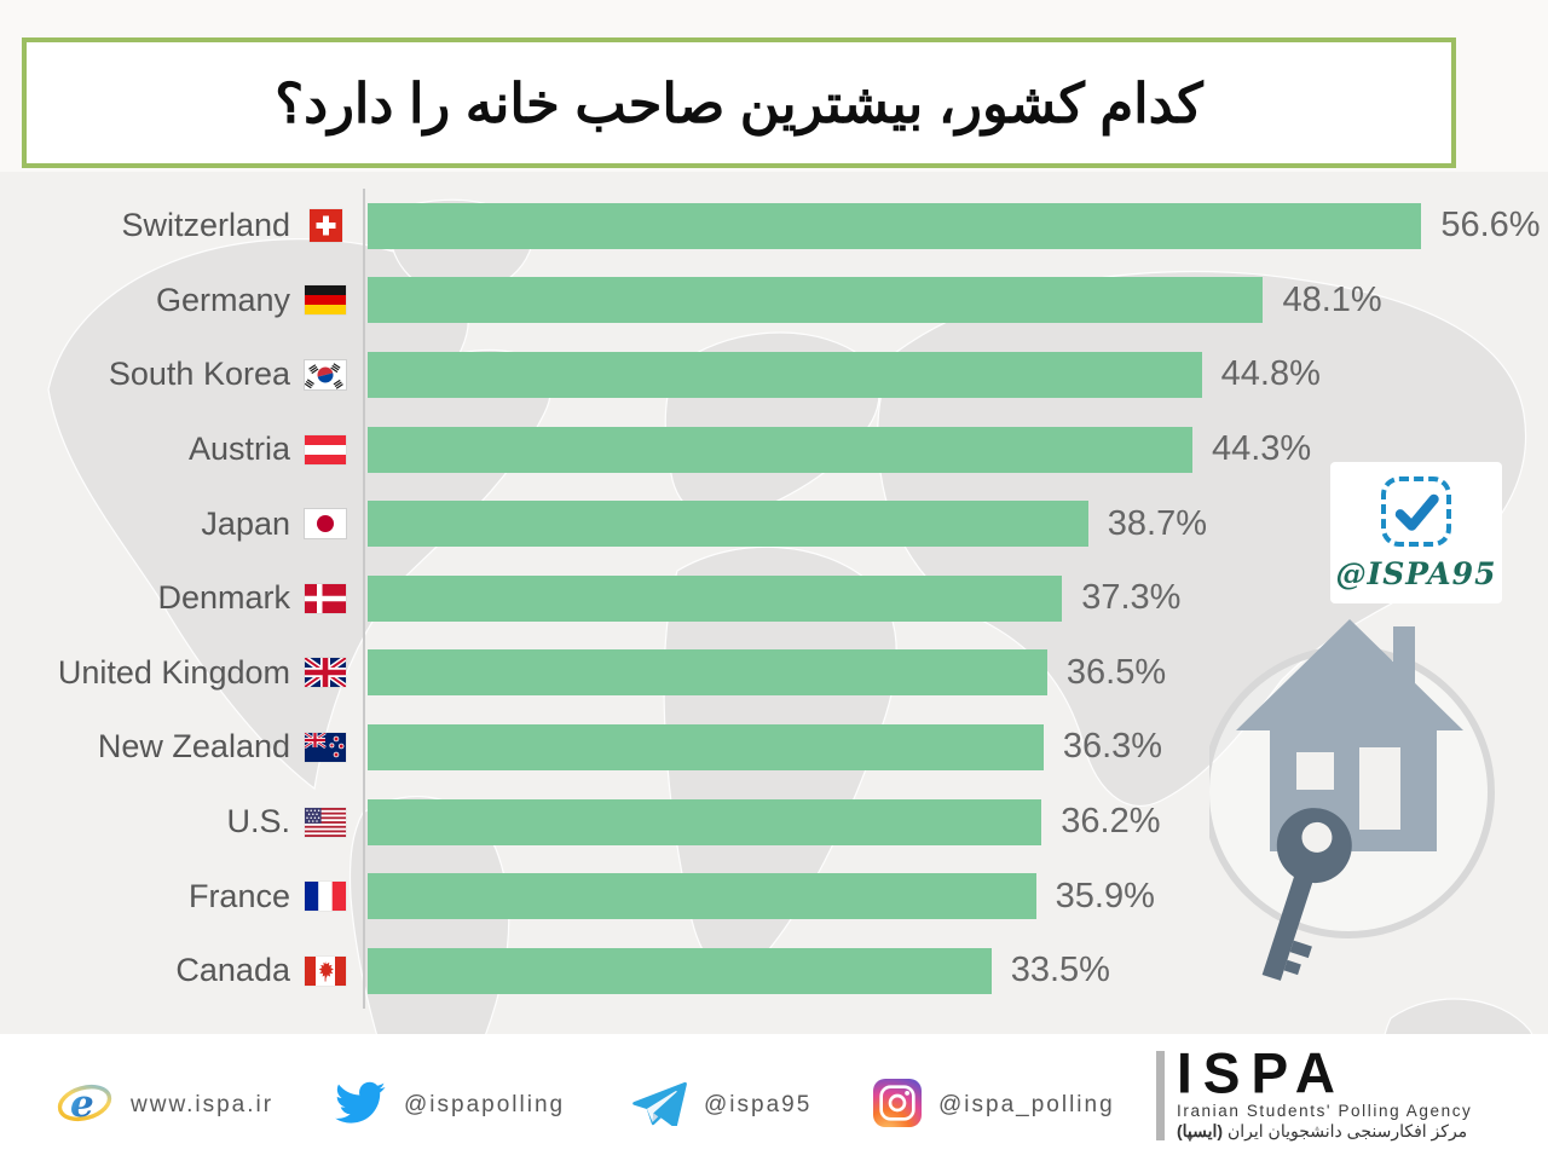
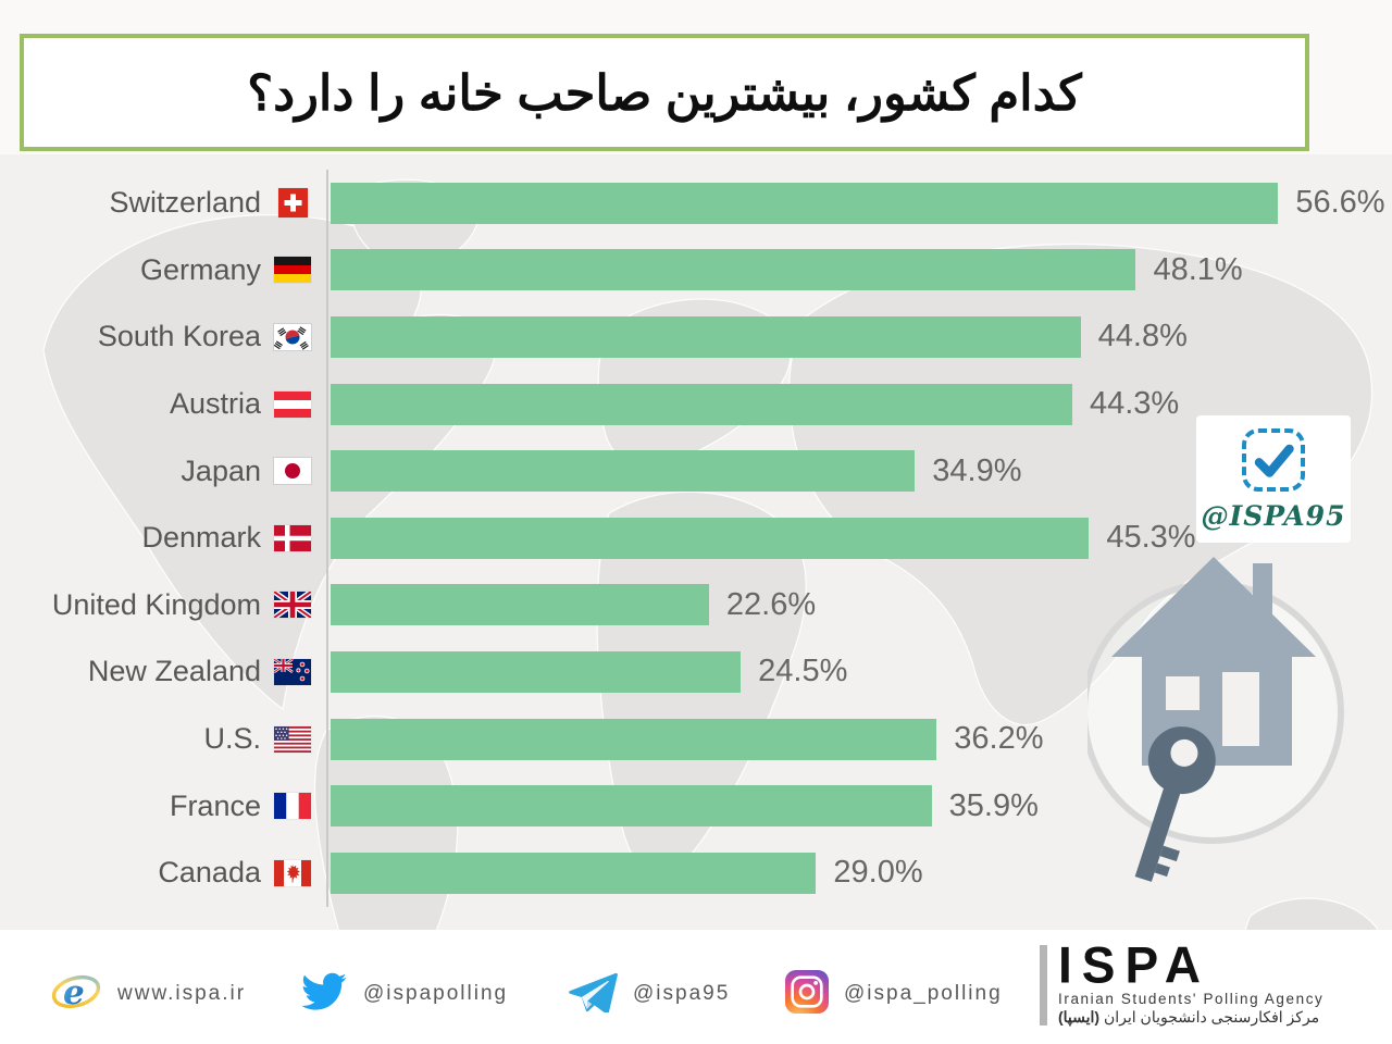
Japan: 38.7% -> 34.9%
Denmark: 37.3% -> 45.3%
United Kingdom: 36.5% -> 22.6%
New Zealand: 36.3% -> 24.5%
Canada: 33.5% -> 29.0%
